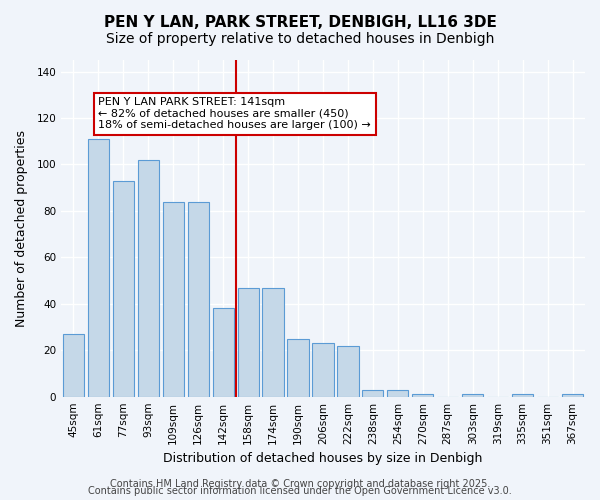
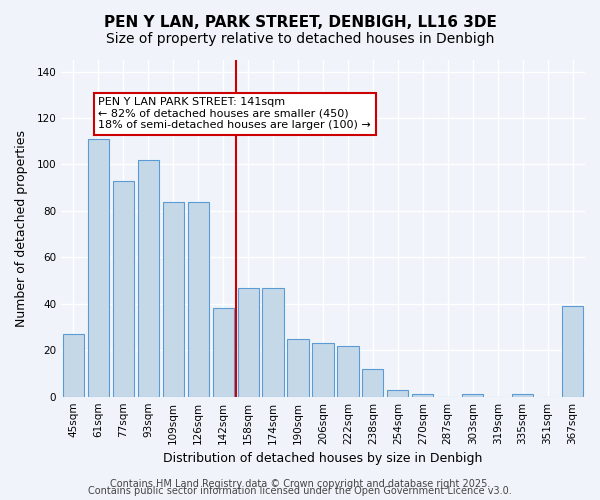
238sqm: 3 -> 12
367sqm: 1 -> 39
